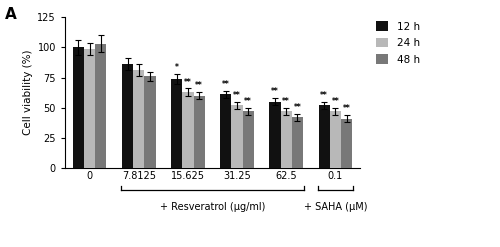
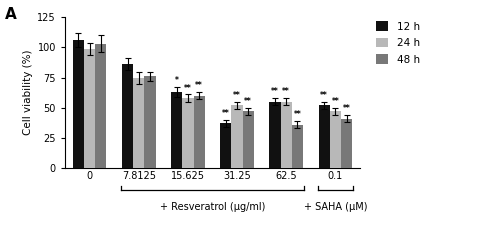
12 h/0: 100 -> 106
24 h/7.8125: 81 -> 75
12 h/15.625: 74 -> 63
24 h/15.625: 63 -> 58
12 h/31.25: 61 -> 37
24 h/62.5: 47 -> 55
48 h/62.5: 42 -> 36
